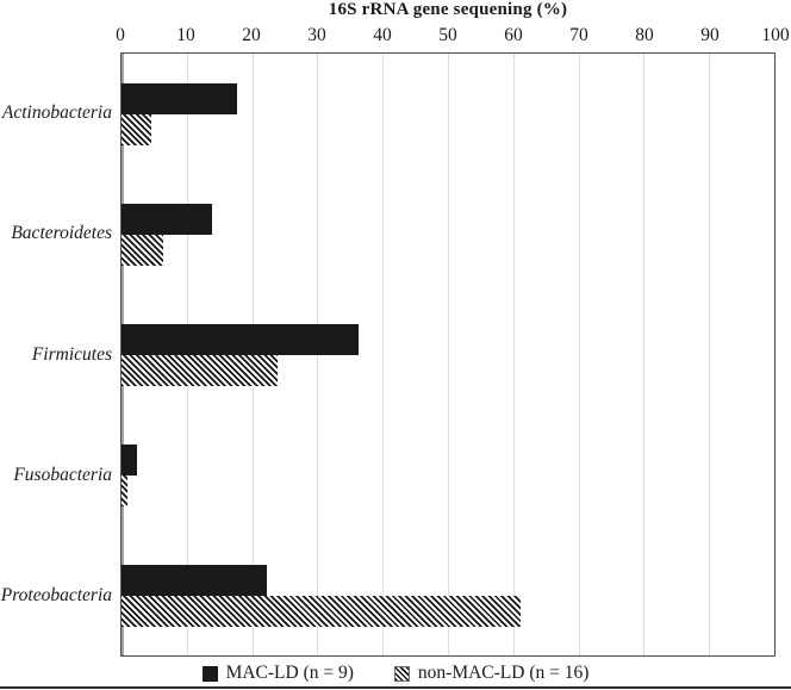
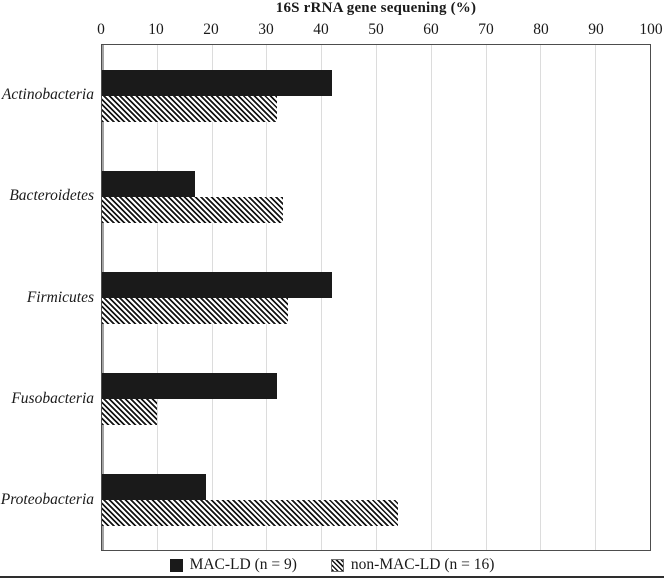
MAC-LD (n = 9)/Actinobacteria: 18 -> 42
non-MAC-LD (n = 16)/Actinobacteria: 4 -> 32
MAC-LD (n = 9)/Bacteroidetes: 14 -> 17
non-MAC-LD (n = 16)/Bacteroidetes: 6 -> 33
MAC-LD (n = 9)/Firmicutes: 36 -> 42
non-MAC-LD (n = 16)/Firmicutes: 24 -> 34
MAC-LD (n = 9)/Fusobacteria: 2 -> 32
non-MAC-LD (n = 16)/Fusobacteria: 1 -> 10
MAC-LD (n = 9)/Proteobacteria: 22 -> 19
non-MAC-LD (n = 16)/Proteobacteria: 61 -> 54
